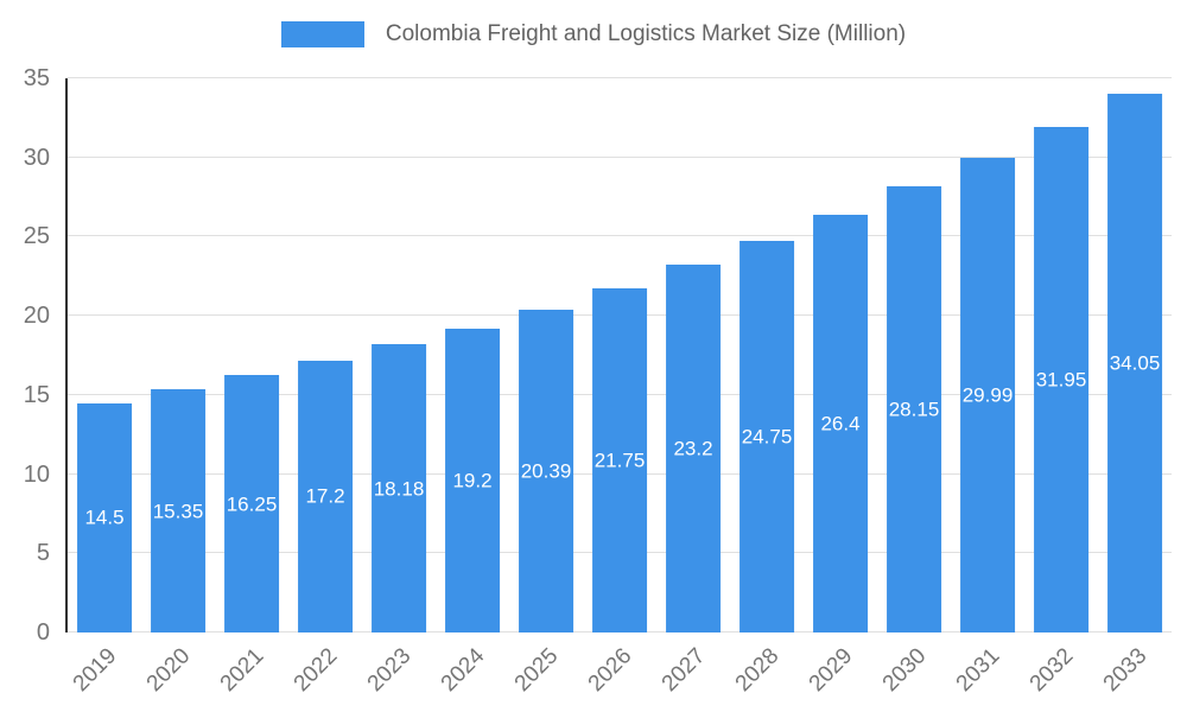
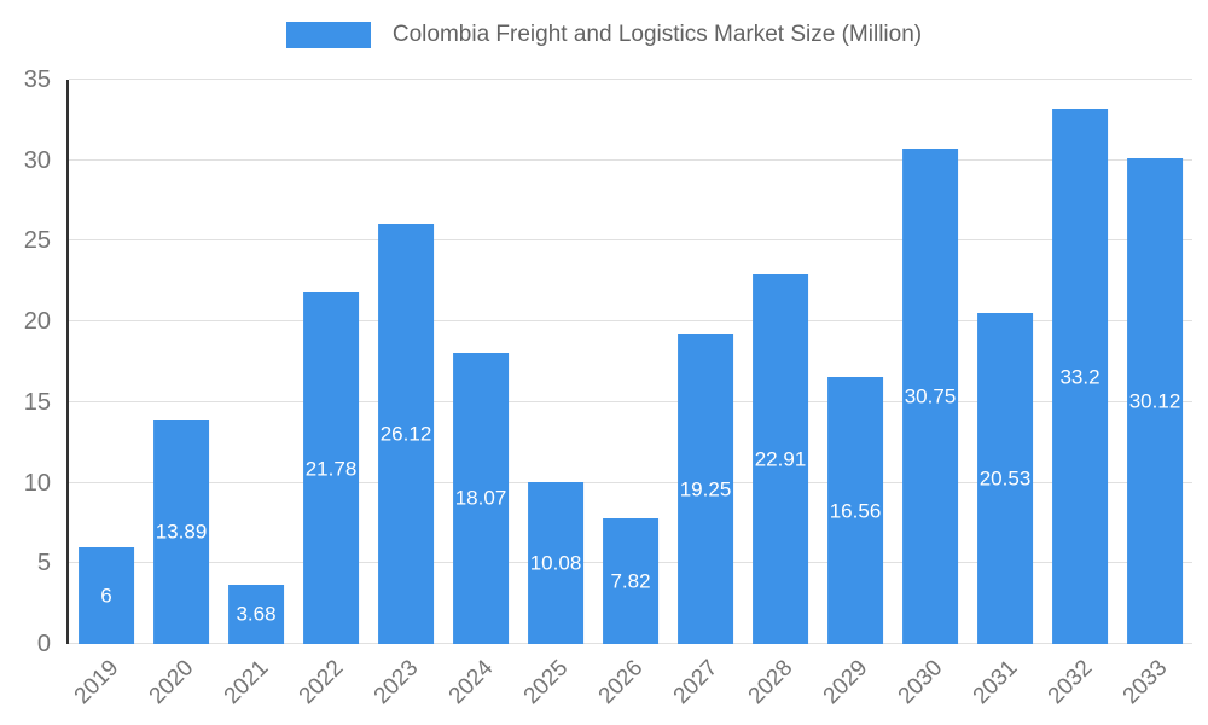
2019: 14.5 -> 6
2020: 15.35 -> 13.89
2021: 16.25 -> 3.68
2022: 17.2 -> 21.78
2023: 18.18 -> 26.12
2024: 19.2 -> 18.07
2025: 20.39 -> 10.08
2026: 21.75 -> 7.82
2027: 23.2 -> 19.25
2028: 24.75 -> 22.91
2029: 26.4 -> 16.56
2030: 28.15 -> 30.75
2031: 29.99 -> 20.53
2032: 31.95 -> 33.2
2033: 34.05 -> 30.12
